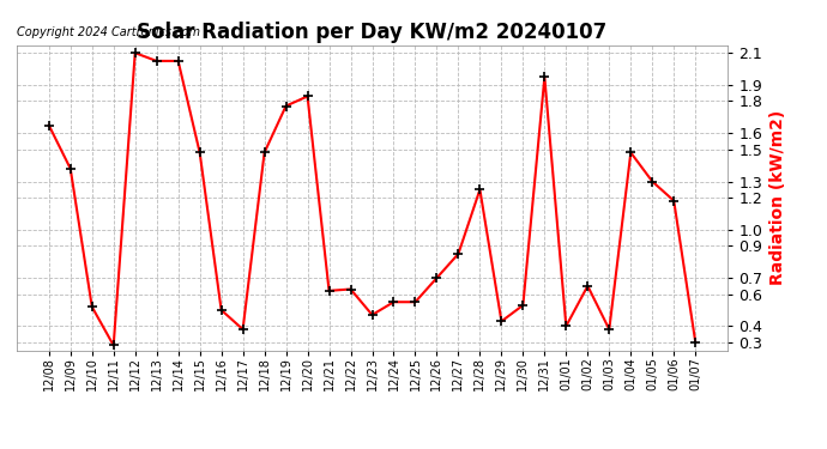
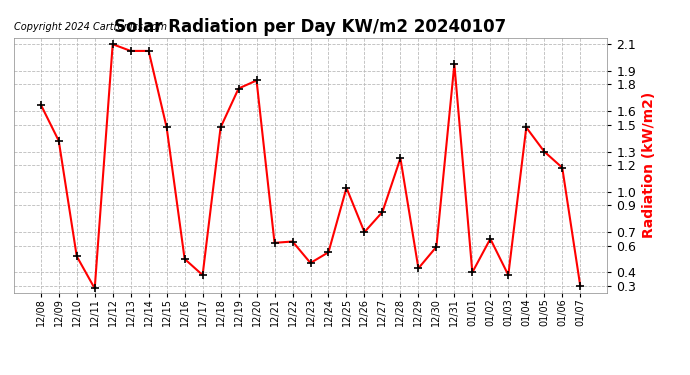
12/25: 0.55 -> 1.03
12/30: 0.53 -> 0.59
